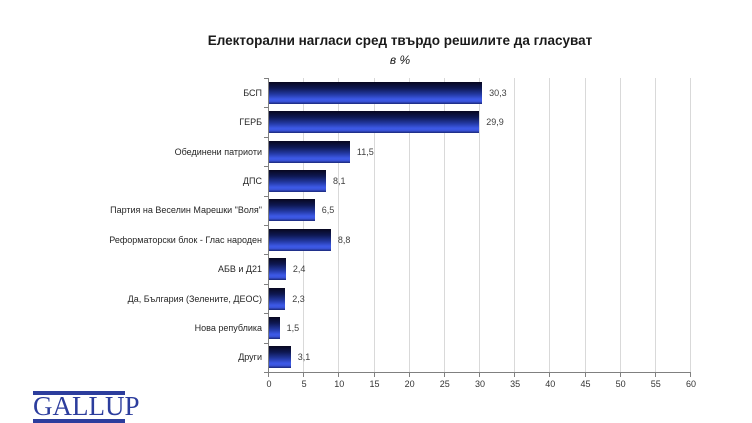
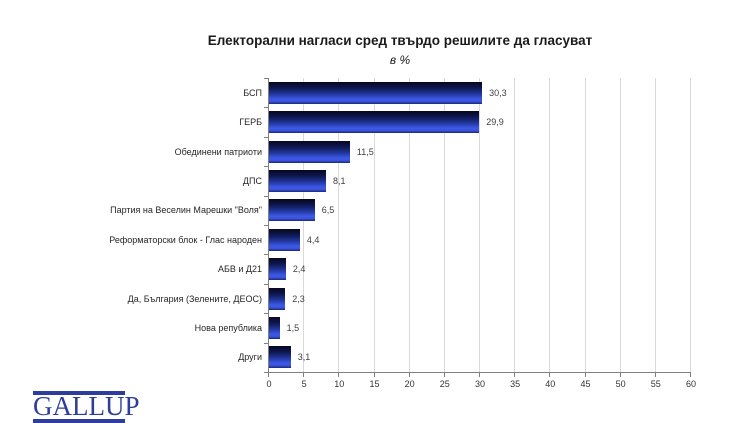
Реформаторски блок - Глас народен: 8,8 -> 4,4
